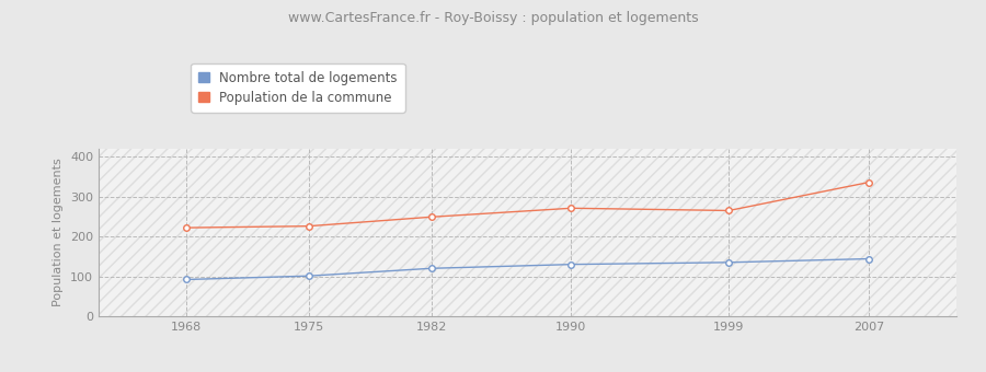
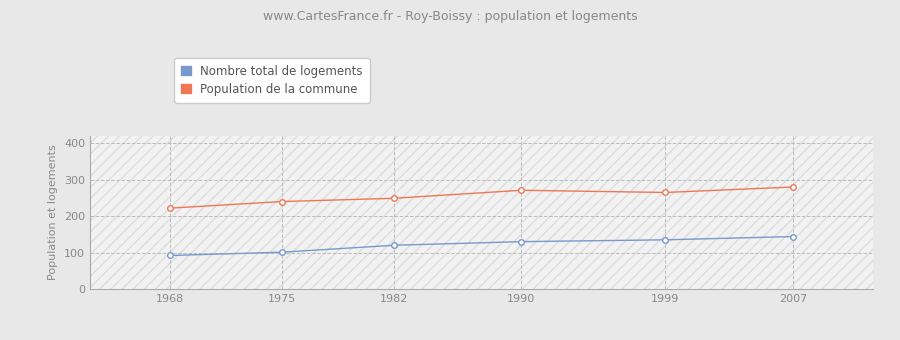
Population de la commune/1975: 226 -> 240
Population de la commune/2007: 336 -> 280
